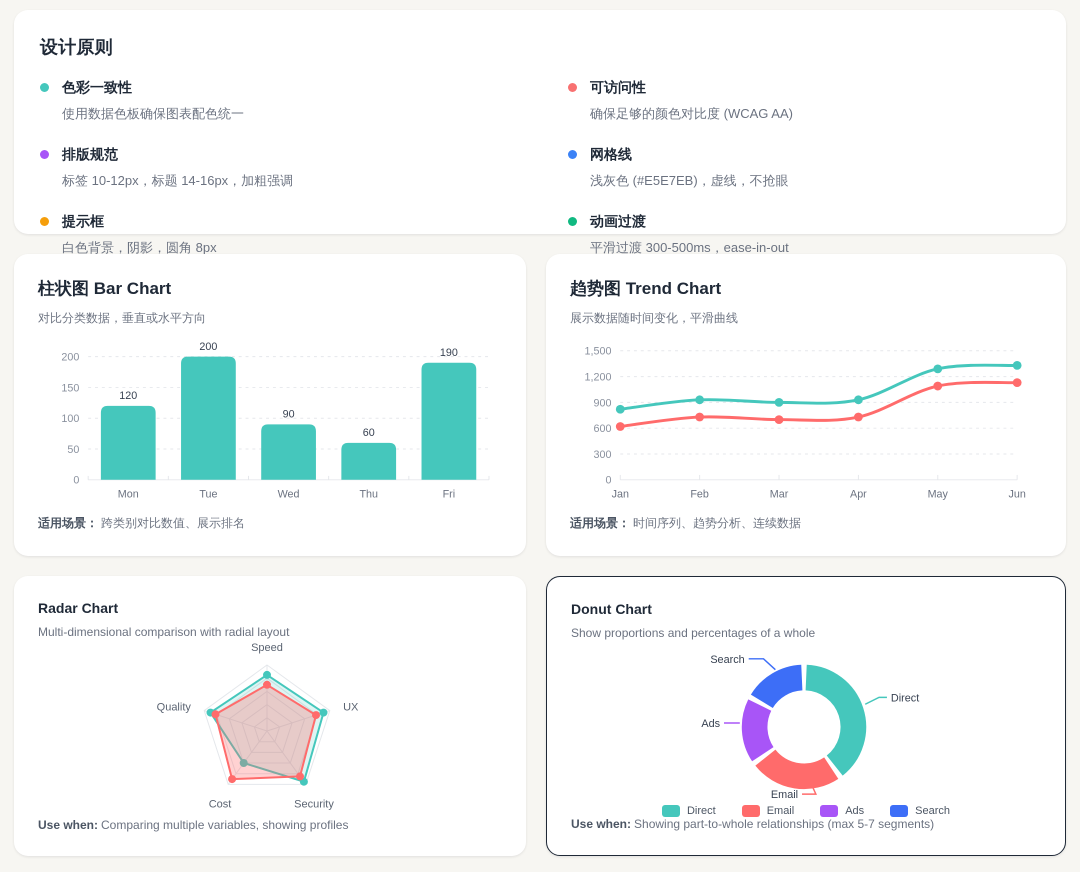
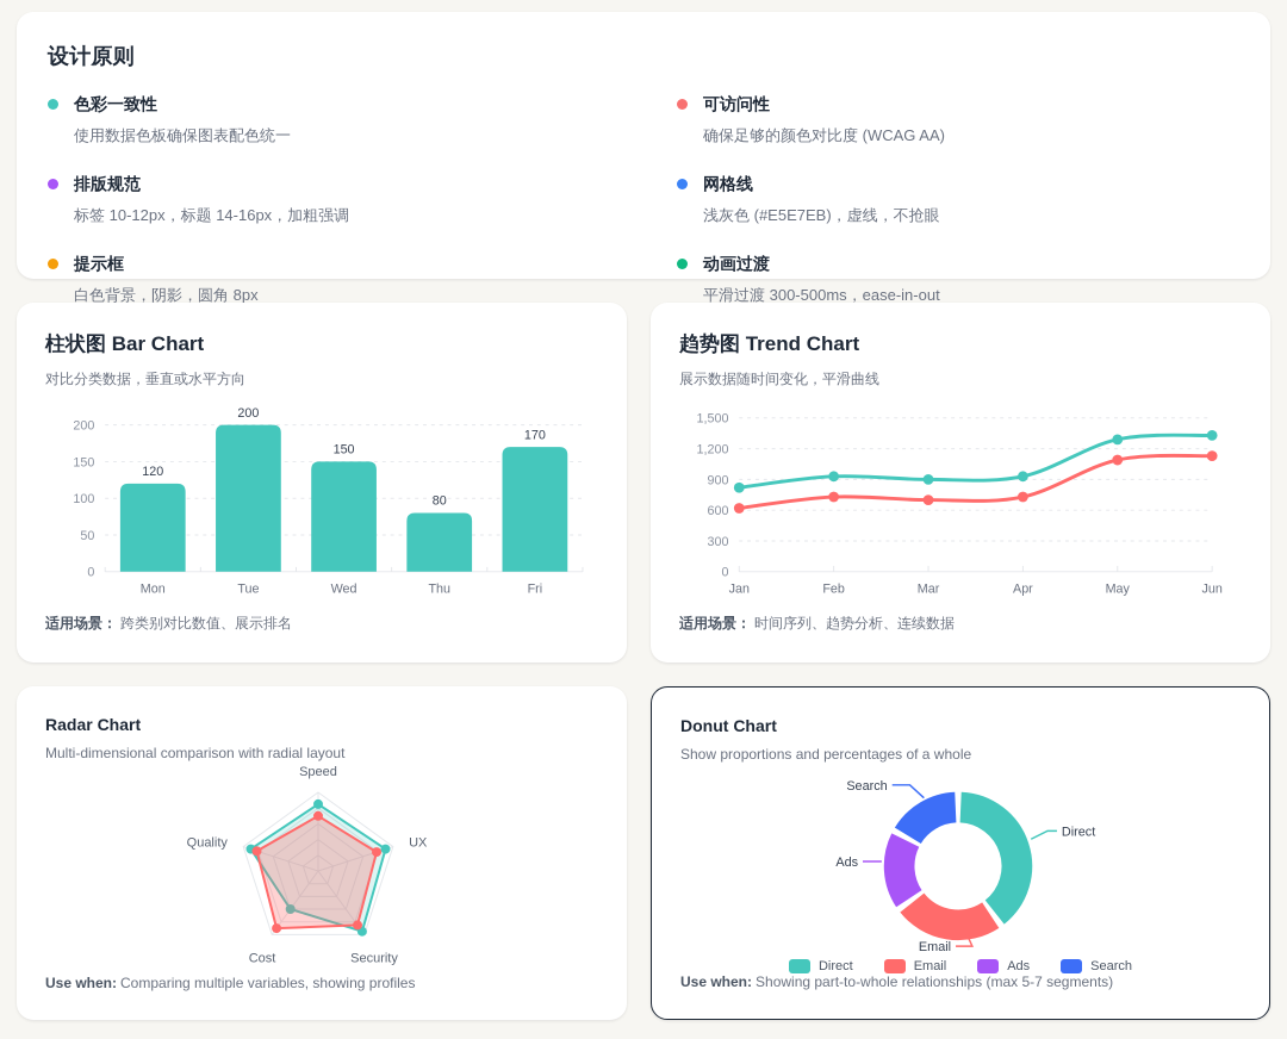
柱状图 Bar Chart/Wed: 90 -> 150
柱状图 Bar Chart/Thu: 60 -> 80
柱状图 Bar Chart/Fri: 190 -> 170
